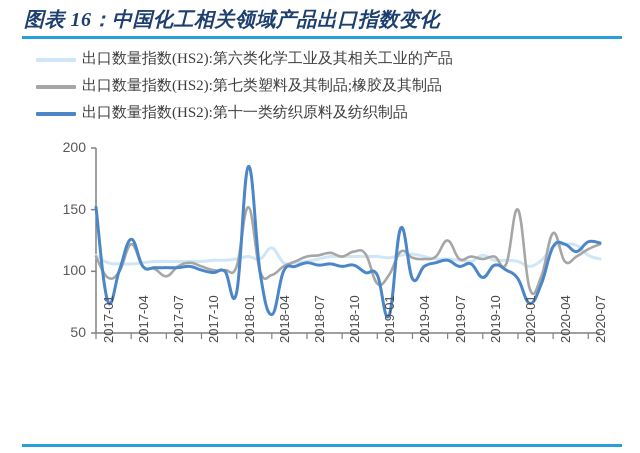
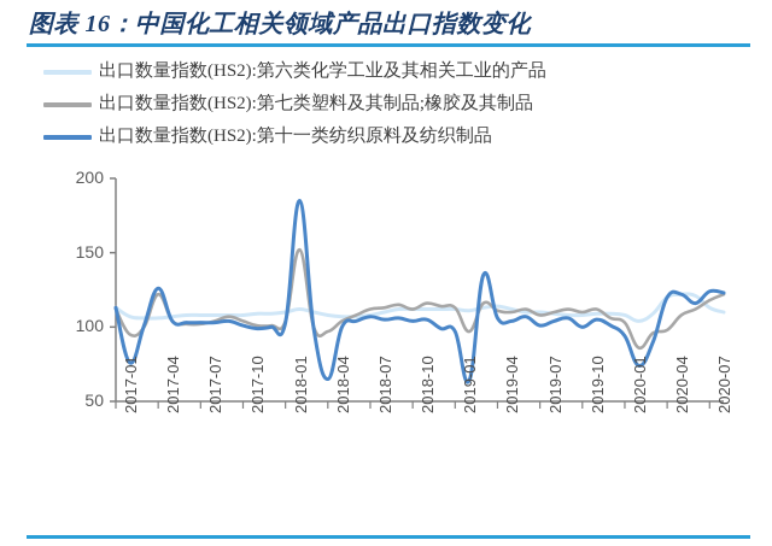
出口数量指数(HS2):第十一类纺织原料及纺织制品/2017-01: 152 -> 113
出口数量指数(HS2):第七类塑料及其制品;橡胶及其制品/2017-07: 96 -> 102
出口数量指数(HS2):第十一类纺织原料及纺织制品/2018-01: 83 -> 103
出口数量指数(HS2):第六类化学工业及其相关工业的产品/2018-04: 119 -> 108
出口数量指数(HS2):第七类塑料及其制品;橡胶及其制品/2019-01: 90 -> 113
出口数量指数(HS2):第十一类纺织原料及纺织制品/2019-04: 94 -> 106
出口数量指数(HS2):第七类塑料及其制品;橡胶及其制品/2019-07: 125 -> 108
出口数量指数(HS2):第十一类纺织原料及纺织制品/2019-07: 109 -> 101
出口数量指数(HS2):第六类化学工业及其相关工业的产品/2019-10: 113 -> 108
出口数量指数(HS2):第十一类纺织原料及纺织制品/2019-10: 95 -> 100
出口数量指数(HS2):第七类塑料及其制品;橡胶及其制品/2020-01: 150 -> 103
出口数量指数(HS2):第七类塑料及其制品;橡胶及其制品/2020-04: 131 -> 98
